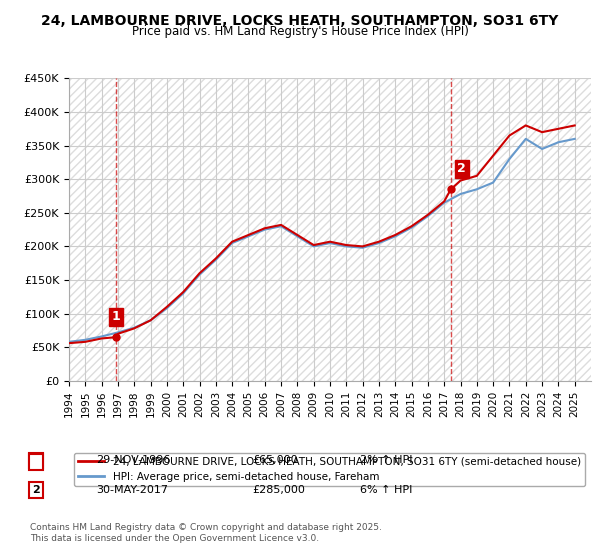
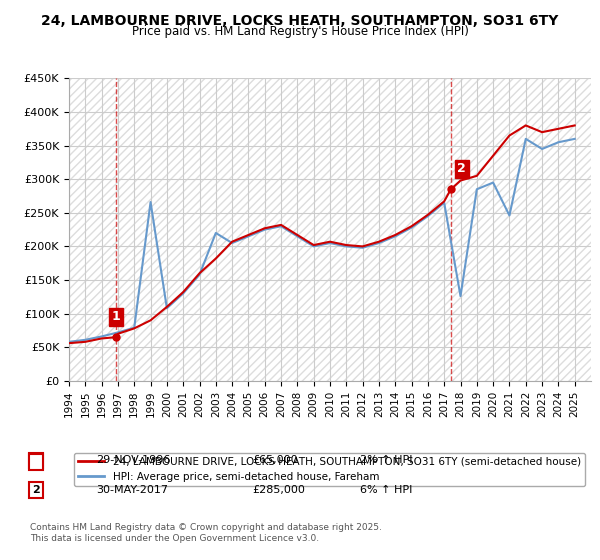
HPI: Average price, semi-detached house, Fareham/1999: £90K -> £266K
HPI: Average price, semi-detached house, Fareham/2003: £180K -> £220K
HPI: Average price, semi-detached house, Fareham/2018: £278K -> £126K
HPI: Average price, semi-detached house, Fareham/2021: £330K -> £246K
